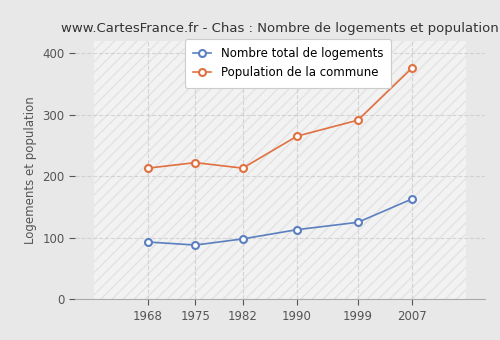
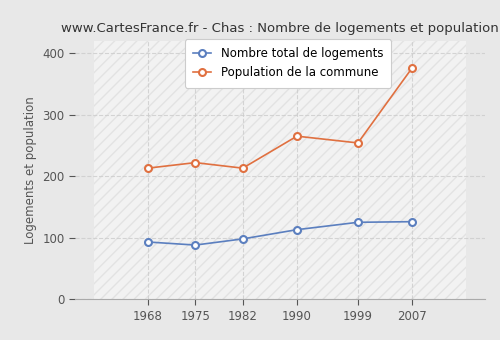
Population de la commune/1999: 291 -> 254
Nombre total de logements/2007: 163 -> 126
